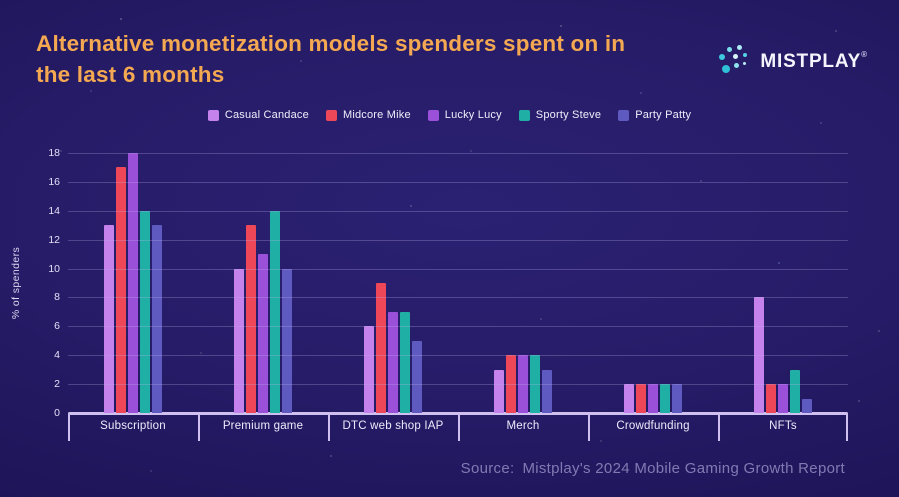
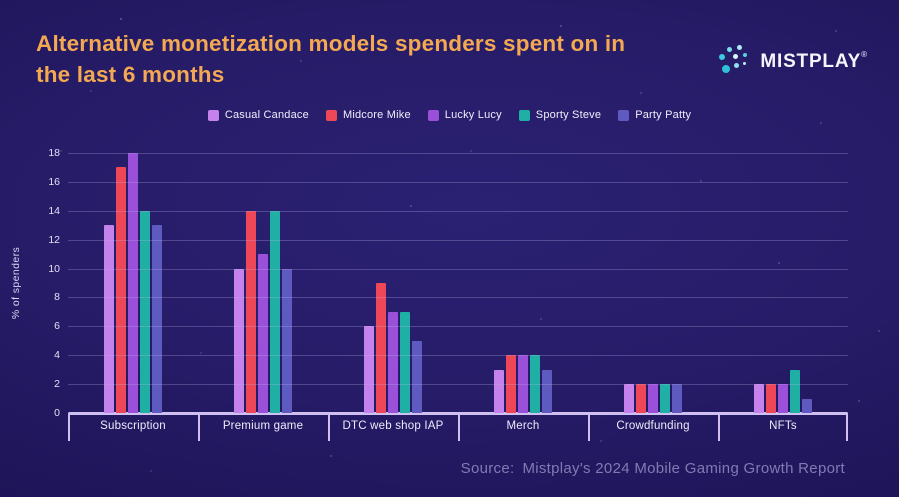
Midcore Mike/Premium game: 13 -> 14
Casual Candace/NFTs: 8 -> 2
